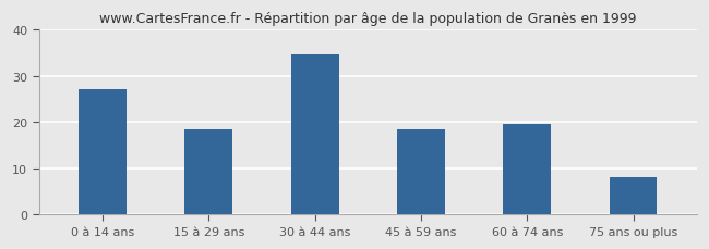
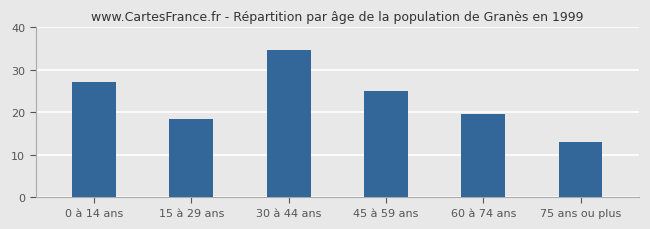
45 à 59 ans: 18.5 -> 25.0
75 ans ou plus: 8.0 -> 13.0
